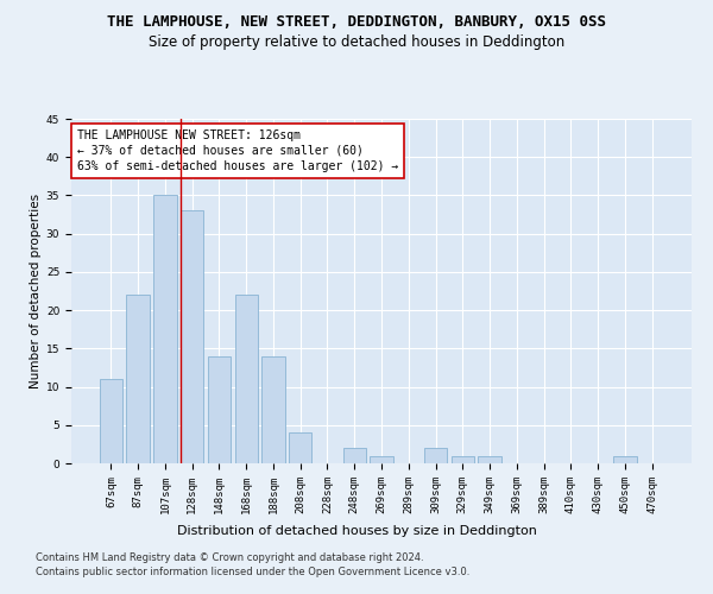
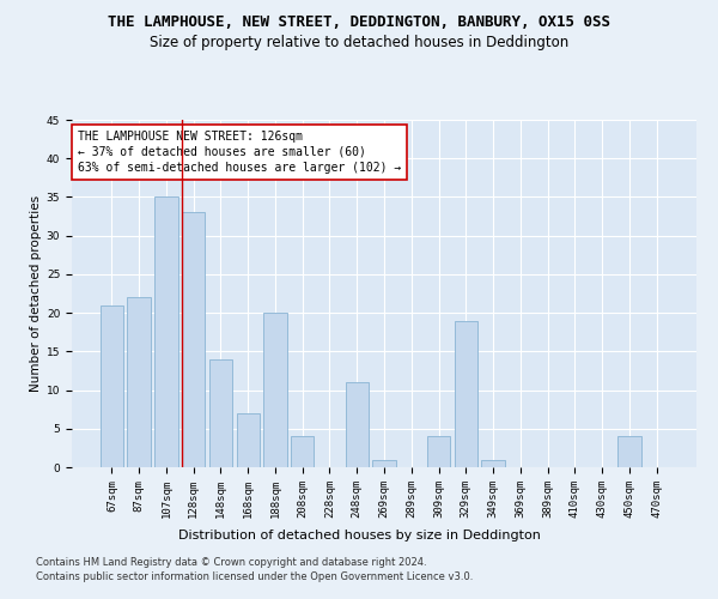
67sqm: 11 -> 21
168sqm: 22 -> 7
188sqm: 14 -> 20
248sqm: 2 -> 11
309sqm: 2 -> 4
329sqm: 1 -> 19
450sqm: 1 -> 4
